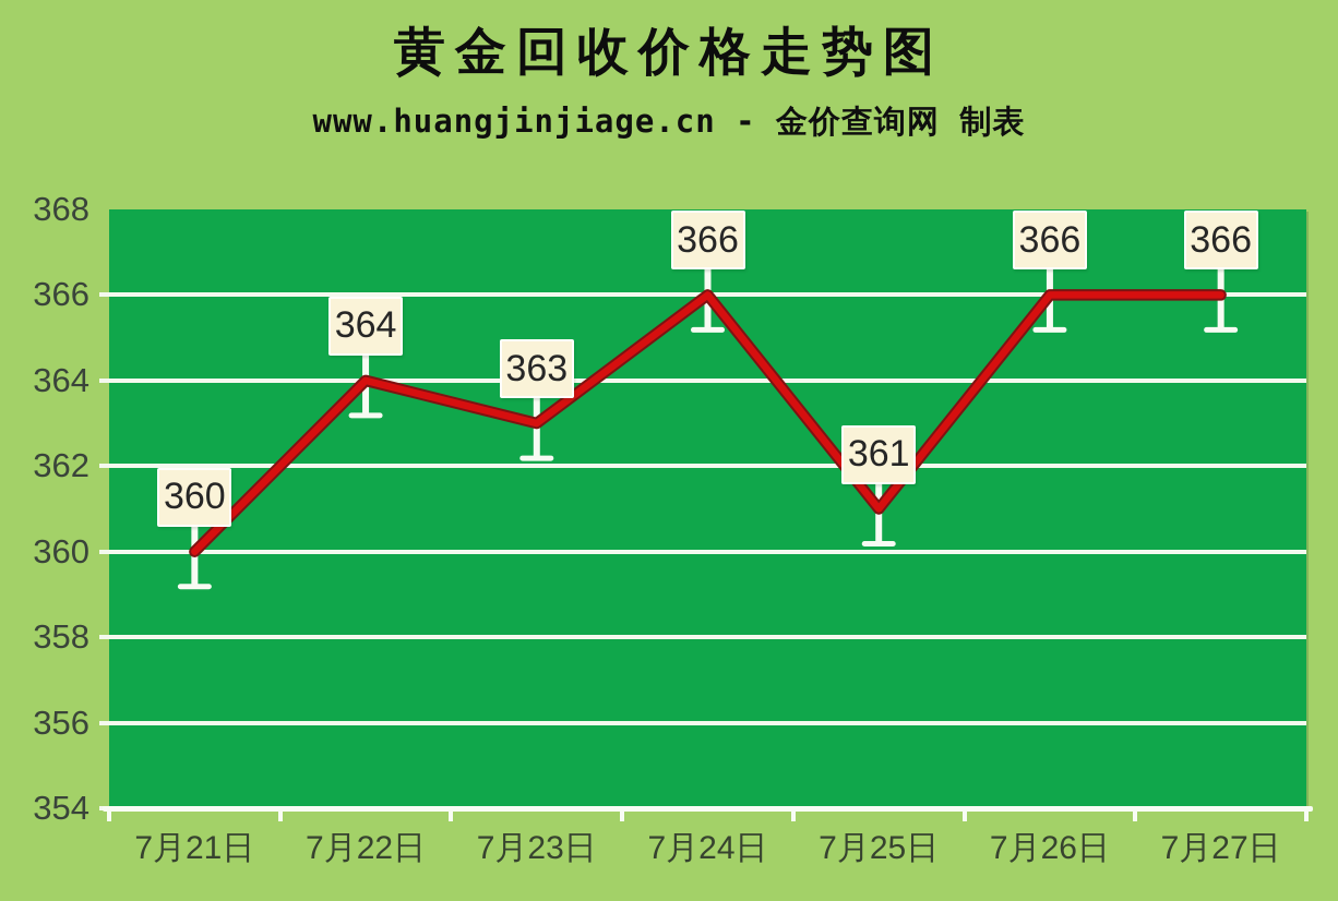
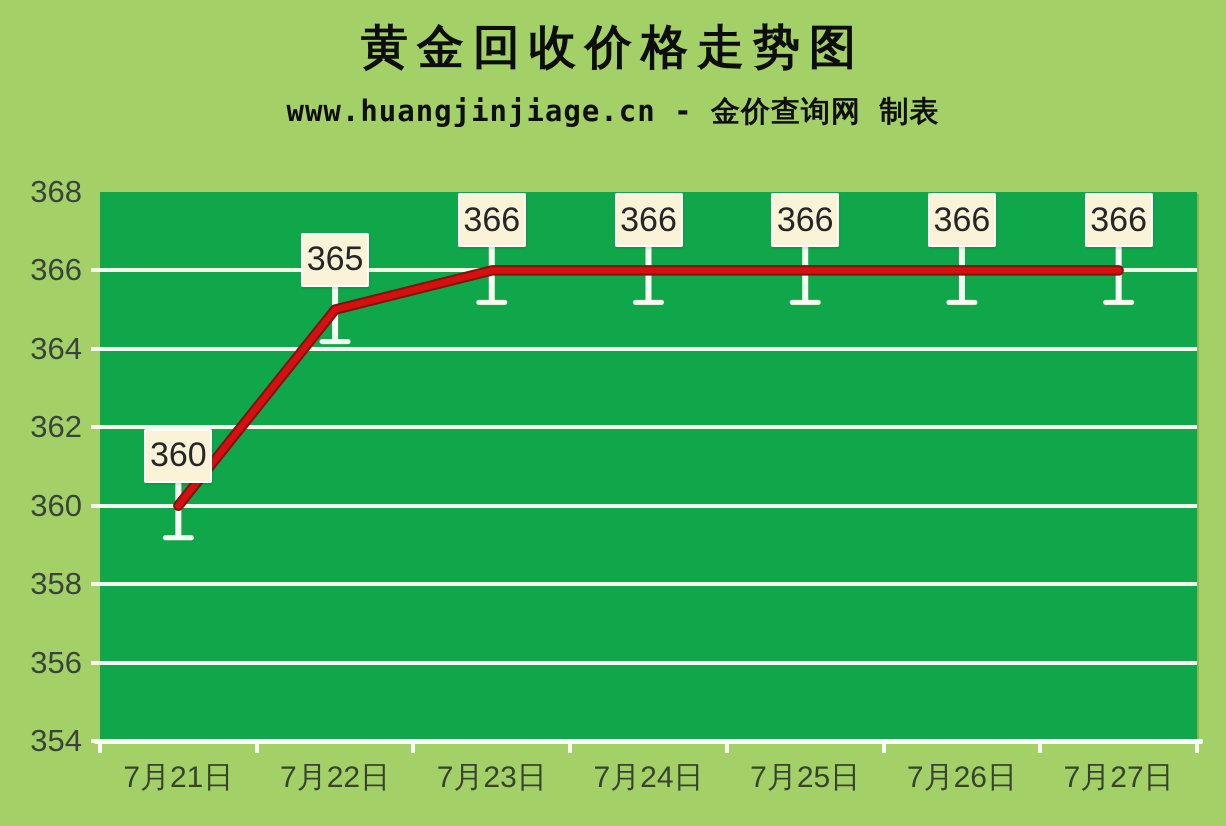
7月22日: 364 -> 365
7月23日: 363 -> 366
7月25日: 361 -> 366
